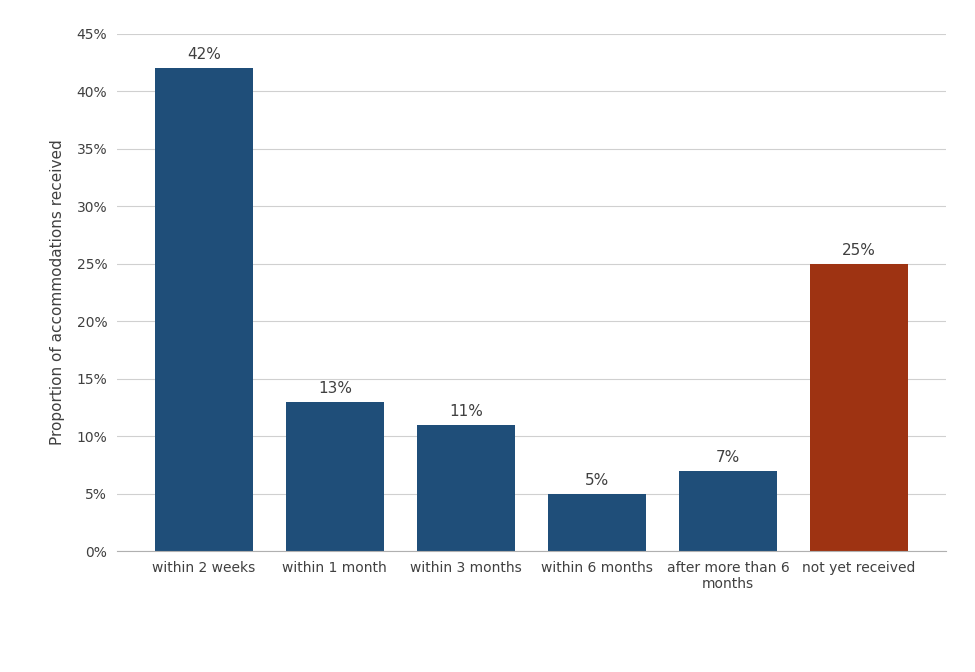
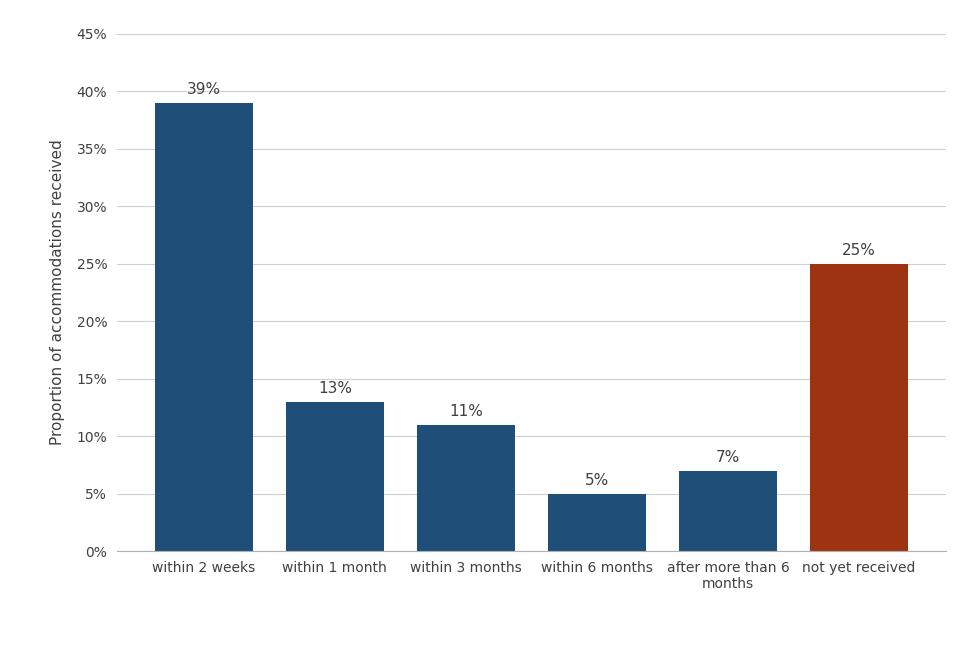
within 2 weeks: 42% -> 39%
